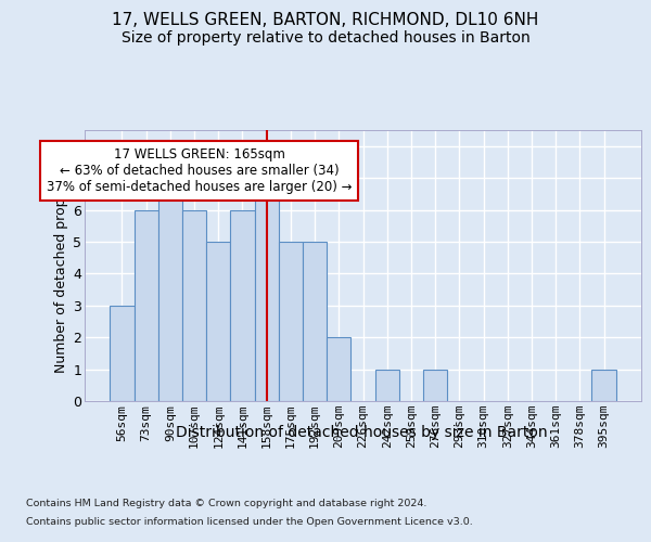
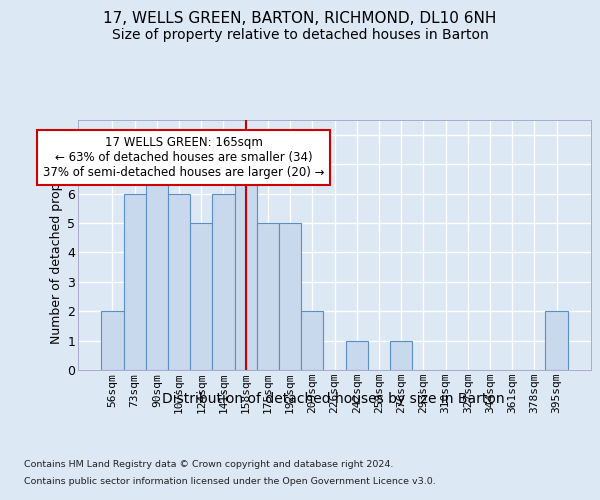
56sqm: 3 -> 2
395sqm: 1 -> 2
